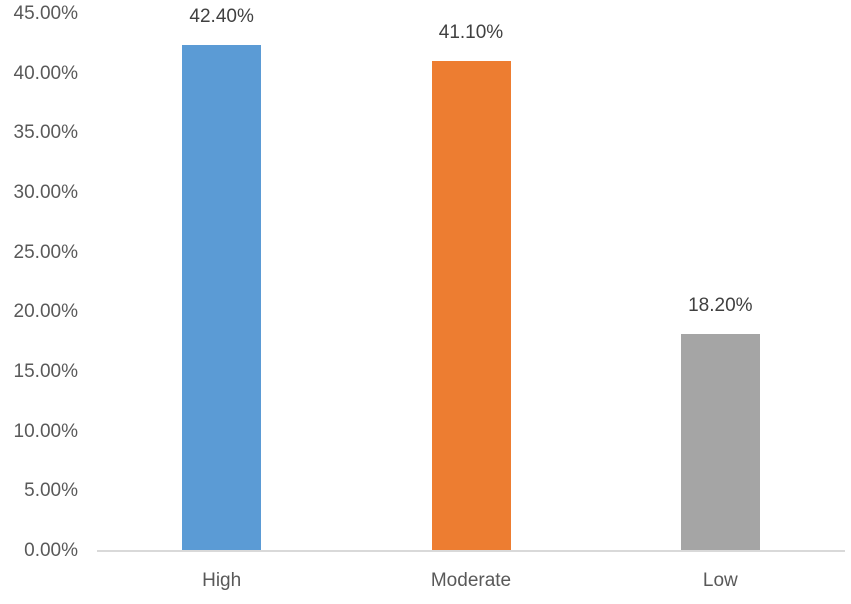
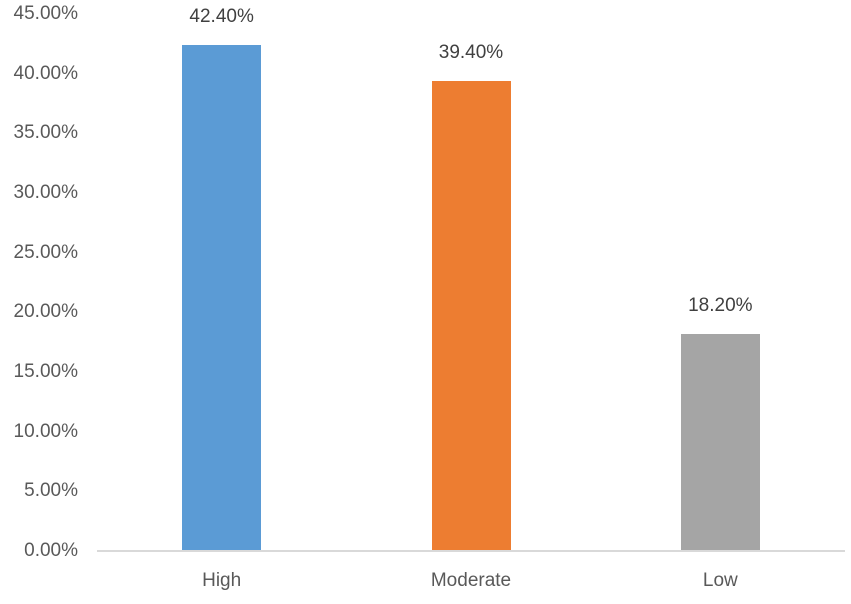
Moderate: 41.10% -> 39.40%
